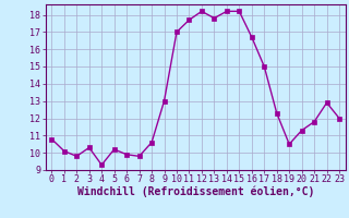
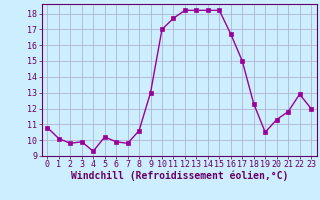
3: 10.3 -> 9.9
13: 17.8 -> 18.2
